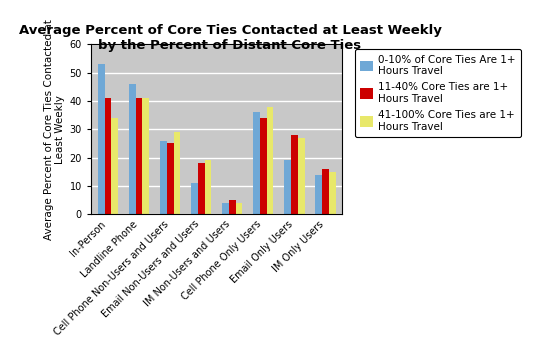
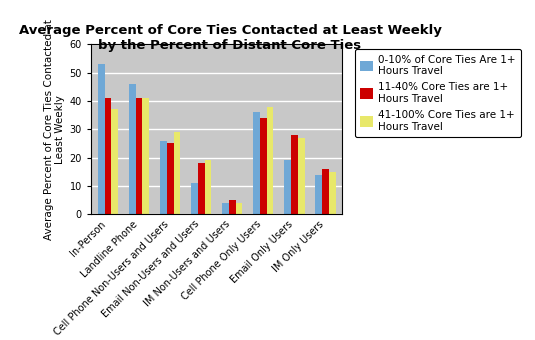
41-100% Core Ties are 1+ Hours Travel/In-Person: 34 -> 37
